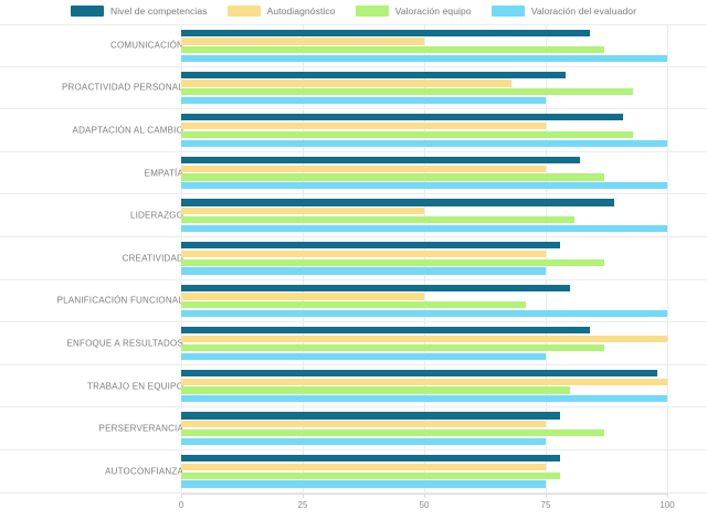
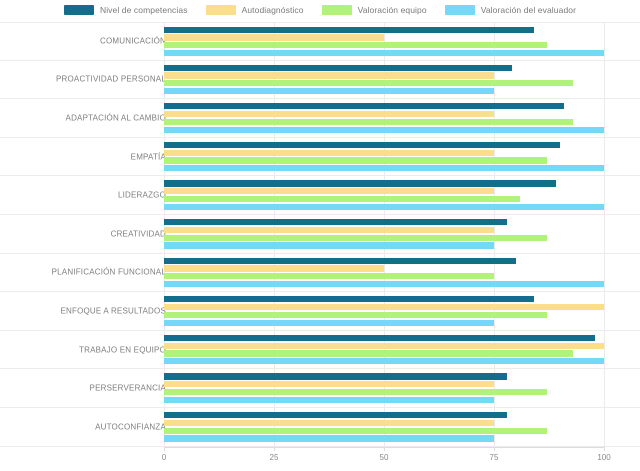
Autodiagnóstico/PROACTIVIDAD PERSONAL: 68 -> 75
Nivel de competencias/EMPATÍA: 82 -> 90
Autodiagnóstico/LIDERAZGO: 50 -> 75
Valoración equipo/PLANIFICACIÓN FUNCIONAL: 71 -> 75
Valoración equipo/TRABAJO EN EQUIPO: 80 -> 93
Valoración equipo/AUTOCONFIANZA: 78 -> 87
